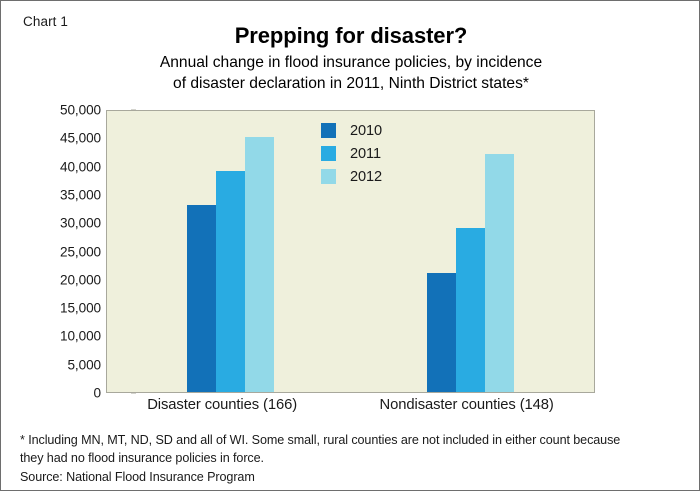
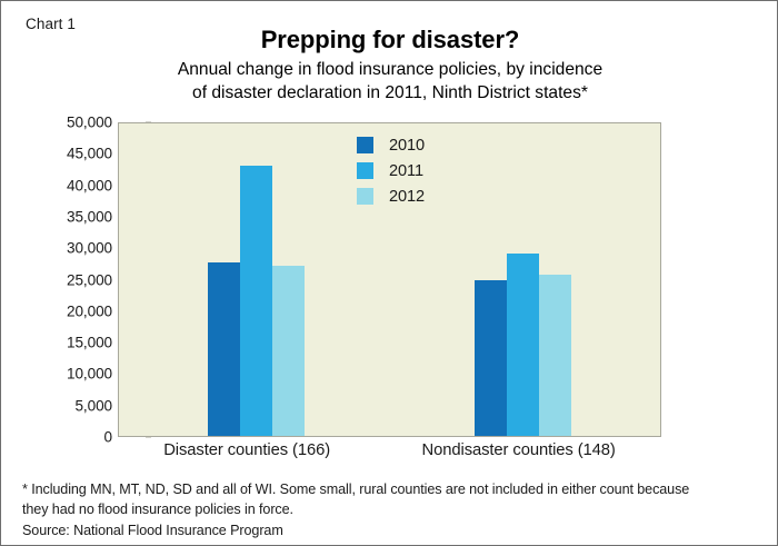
2010/Disaster counties (166): 33000 -> 28000
2011/Disaster counties (166): 39000 -> 43000
2012/Disaster counties (166): 45000 -> 27000
2010/Nondisaster counties (148): 21000 -> 25000
2012/Nondisaster counties (148): 42000 -> 26000
